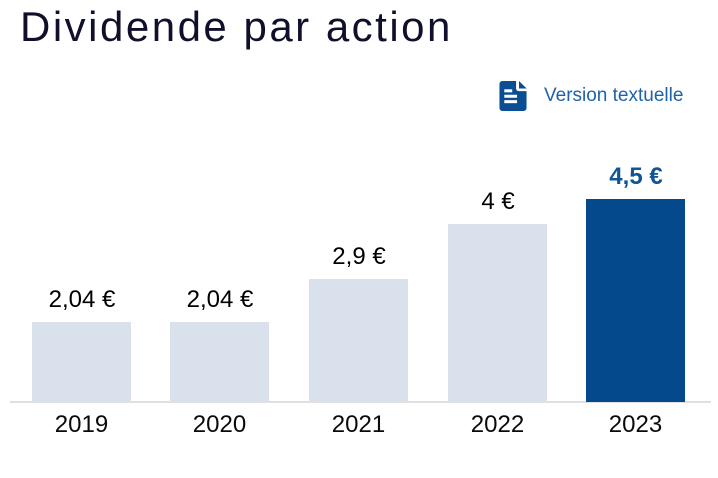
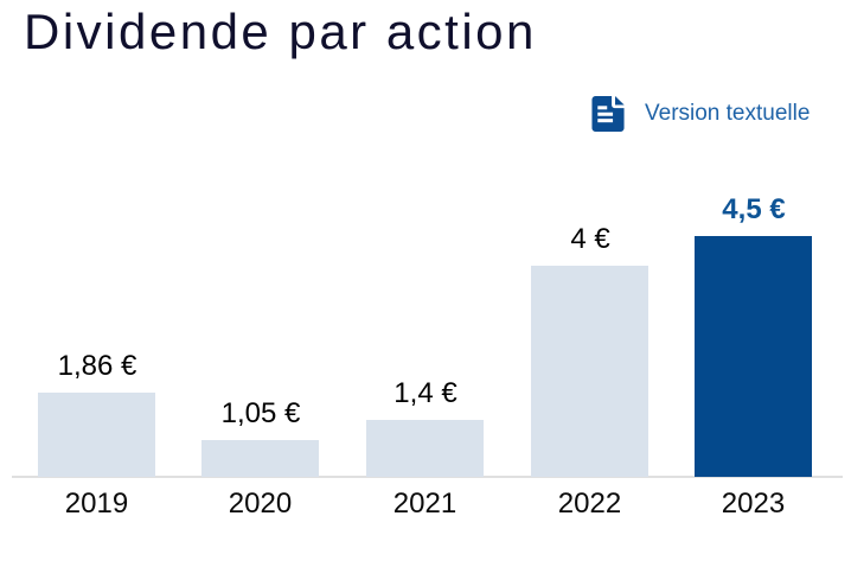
2019: 2,04 -> 1,86
2020: 2,04 -> 1,05
2021: 2,9 -> 1,4
